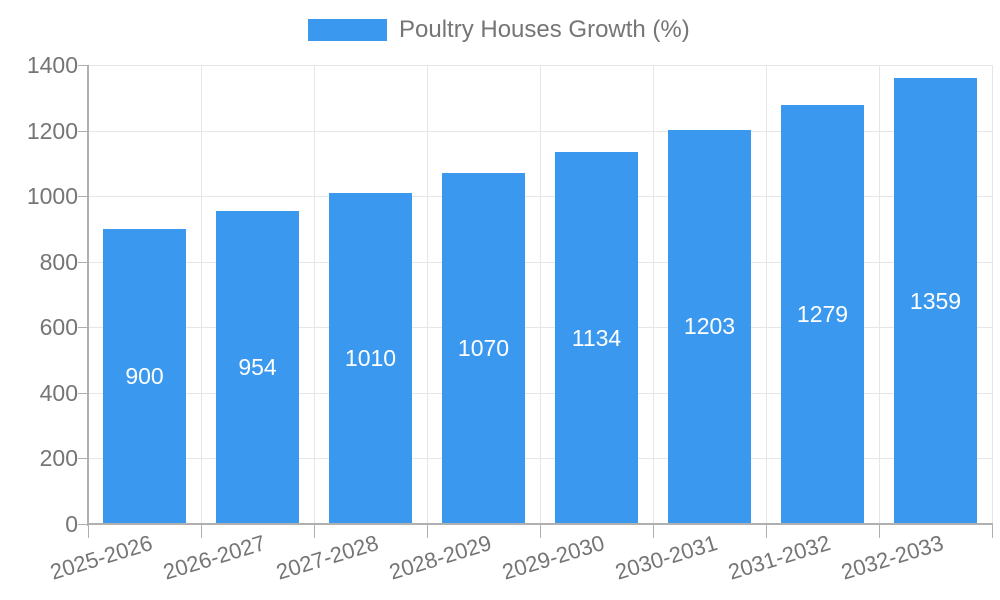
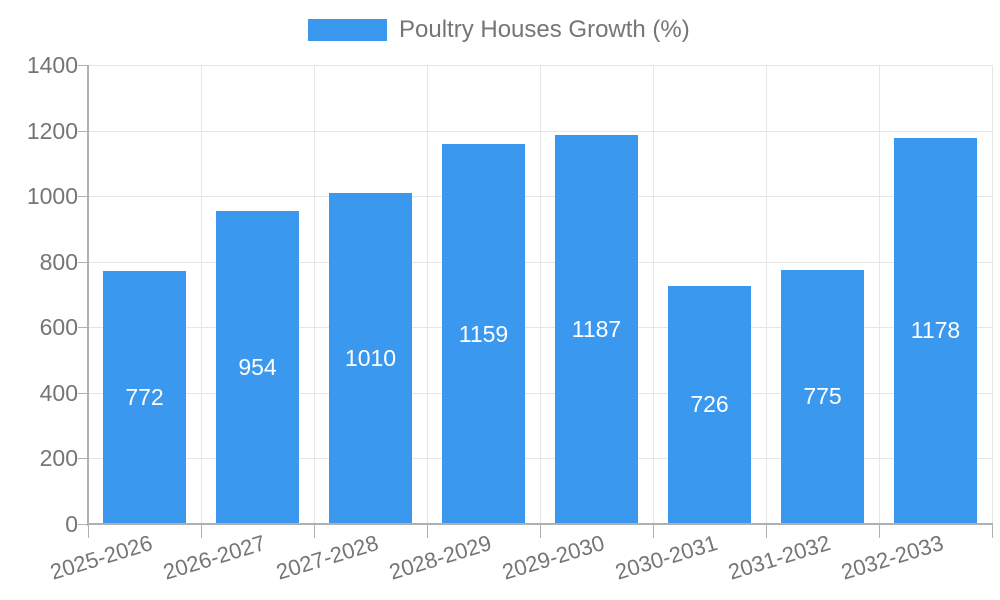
2025-2026: 900 -> 772
2028-2029: 1070 -> 1159
2029-2030: 1134 -> 1187
2030-2031: 1203 -> 726
2031-2032: 1279 -> 775
2032-2033: 1359 -> 1178
